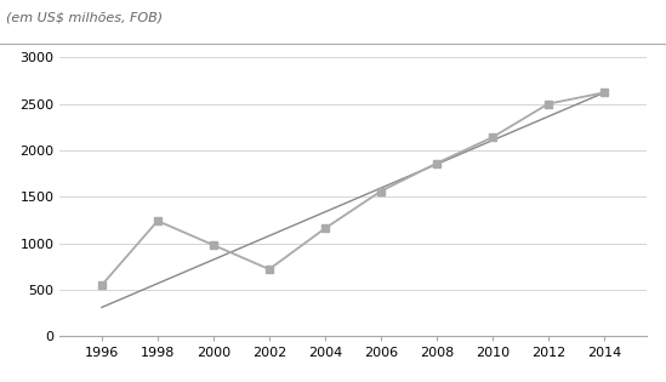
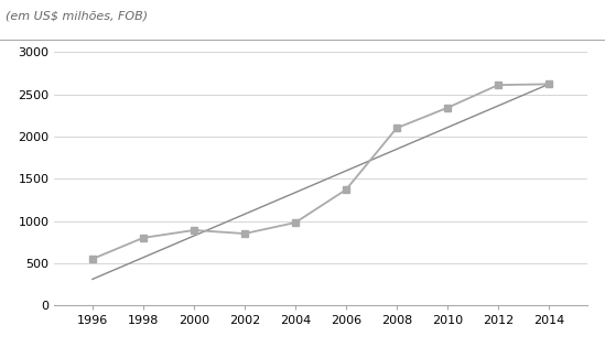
1998: 1240 -> 800
2000: 980 -> 890
2002: 720 -> 850
2004: 1160 -> 980
2006: 1560 -> 1370
2008: 1860 -> 2100
2010: 2140 -> 2340
2012: 2500 -> 2610
